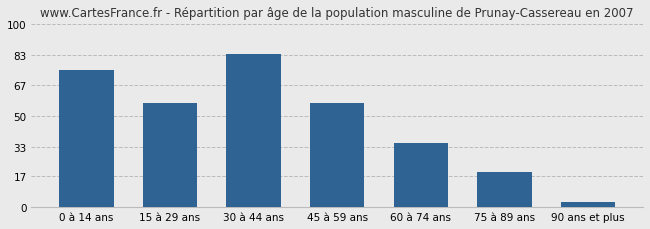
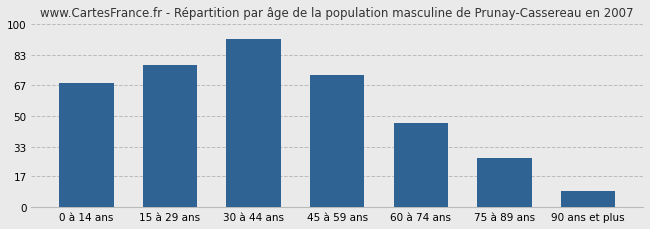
0 à 14 ans: 75 -> 68
15 à 29 ans: 57 -> 78
30 à 44 ans: 84 -> 92
45 à 59 ans: 57 -> 72
60 à 74 ans: 35 -> 46
75 à 89 ans: 19 -> 27
90 ans et plus: 3 -> 9
